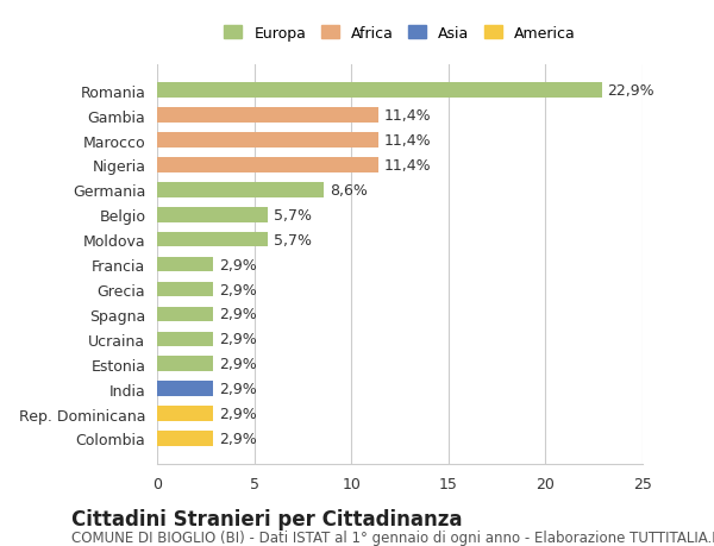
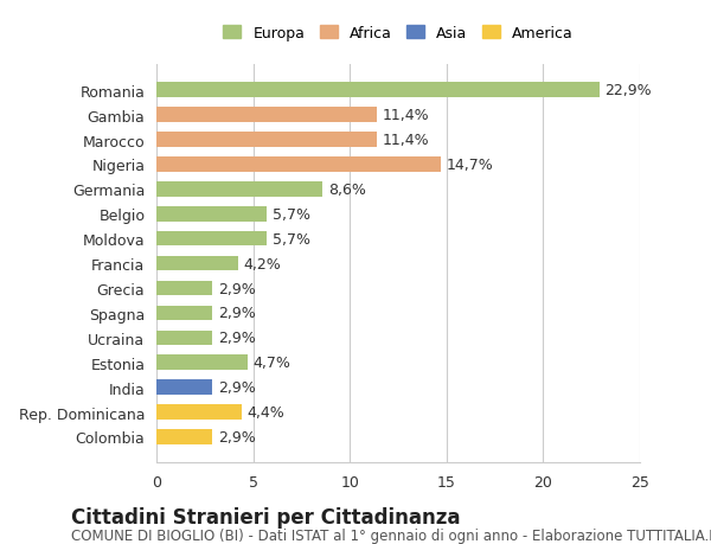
Nigeria: 11,4% -> 14,7%
Francia: 2,9% -> 4,2%
Estonia: 2,9% -> 4,7%
Rep. Dominicana: 2,9% -> 4,4%
